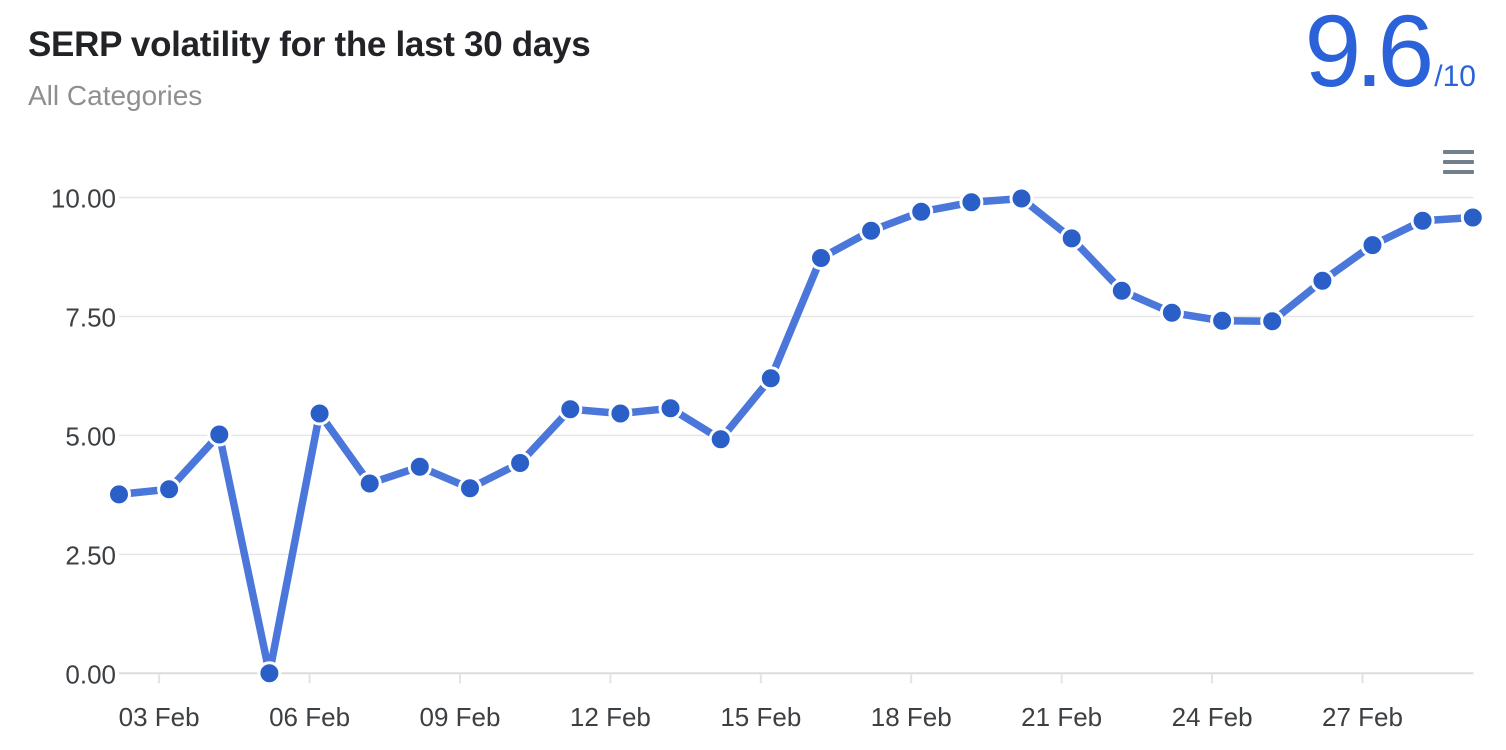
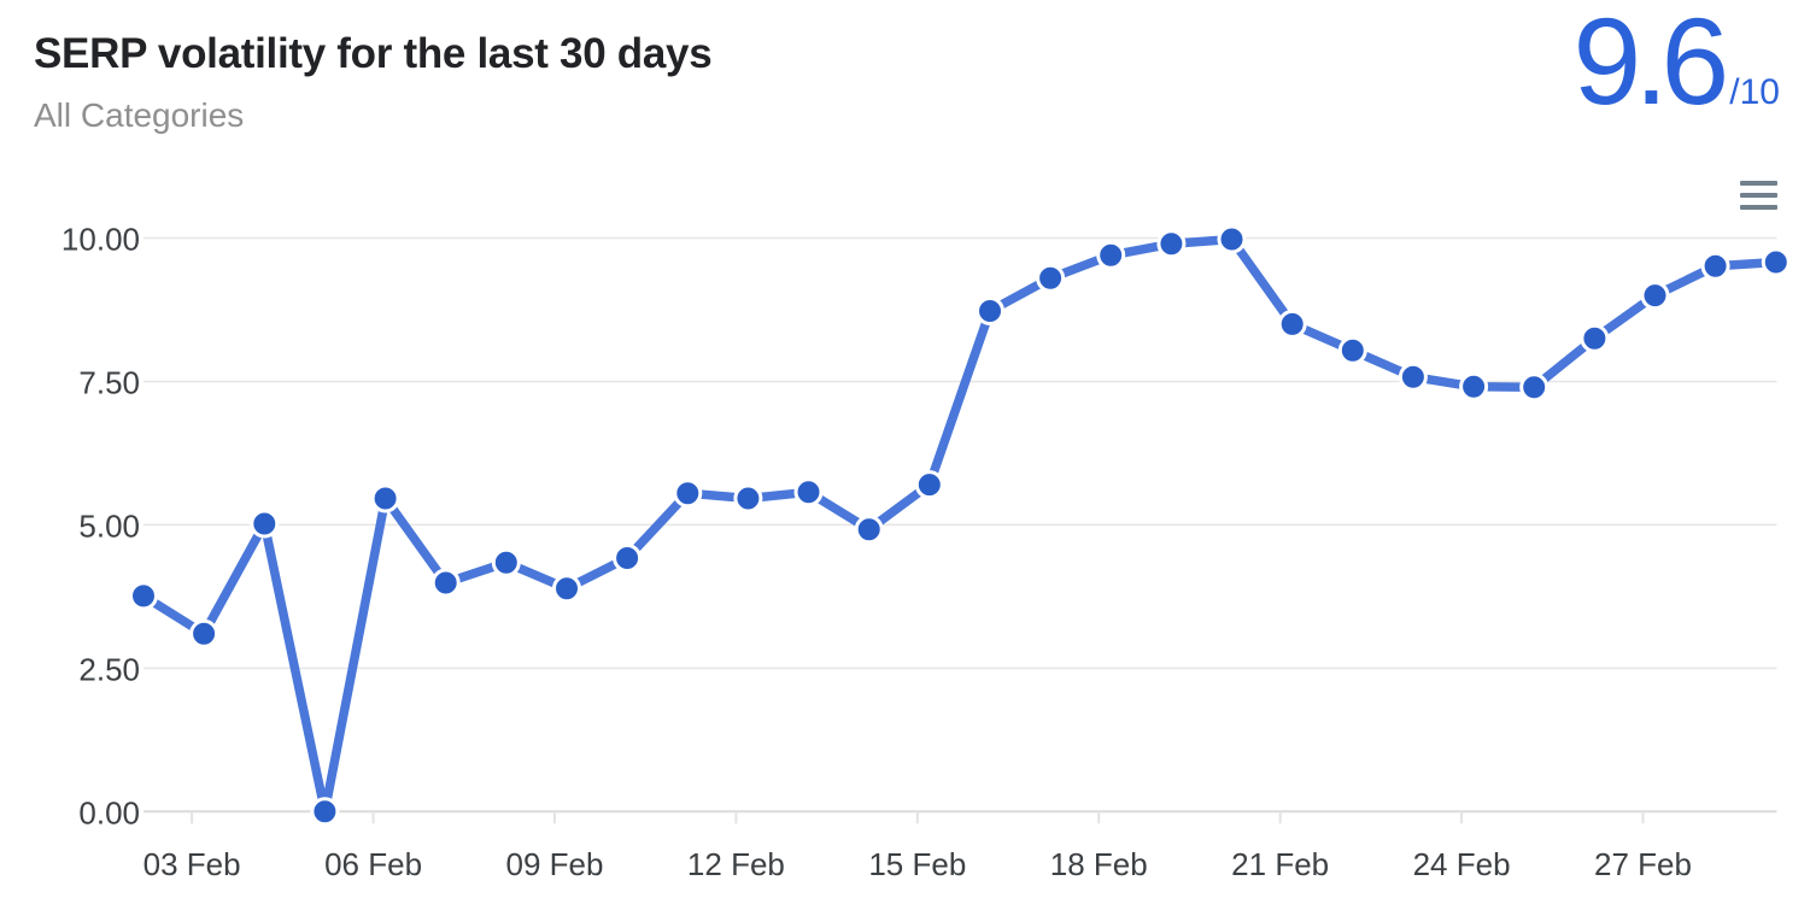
03 Feb: 3.9 -> 3.1
15 Feb: 6.2 -> 5.7
21 Feb: 9.1 -> 8.5
